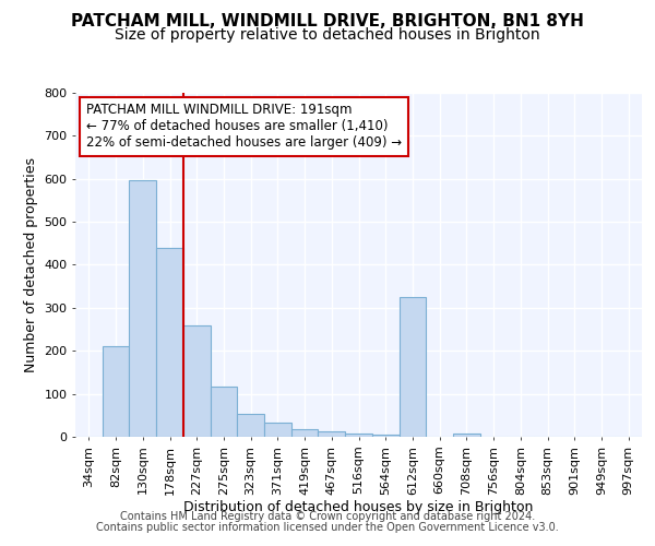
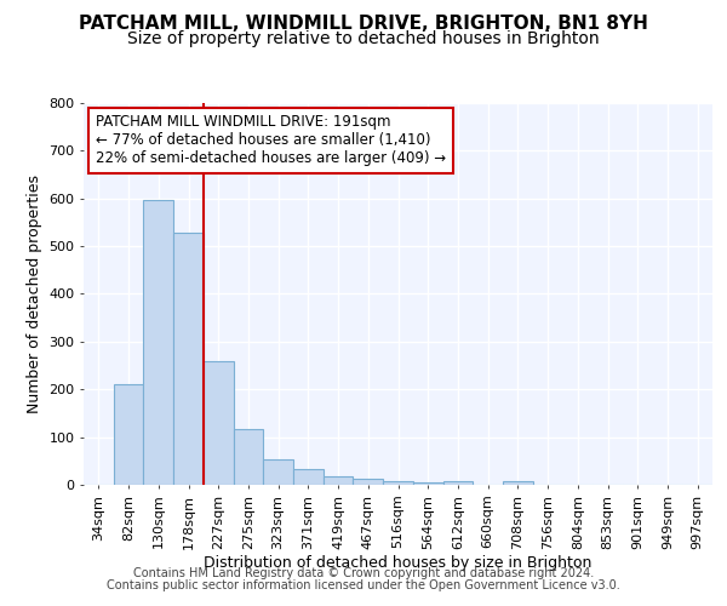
178sqm: 440 -> 528
612sqm: 325 -> 8
